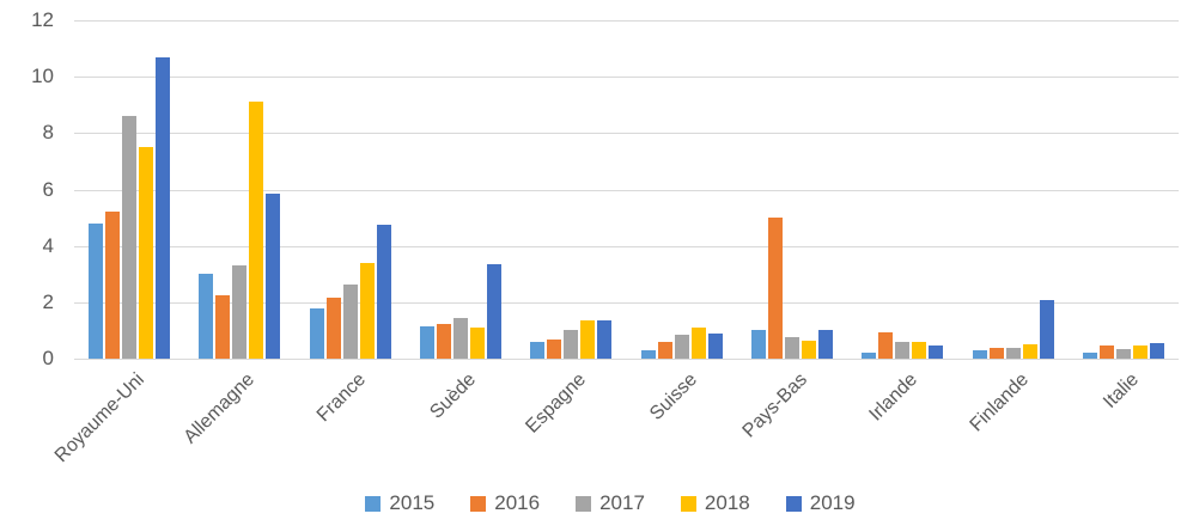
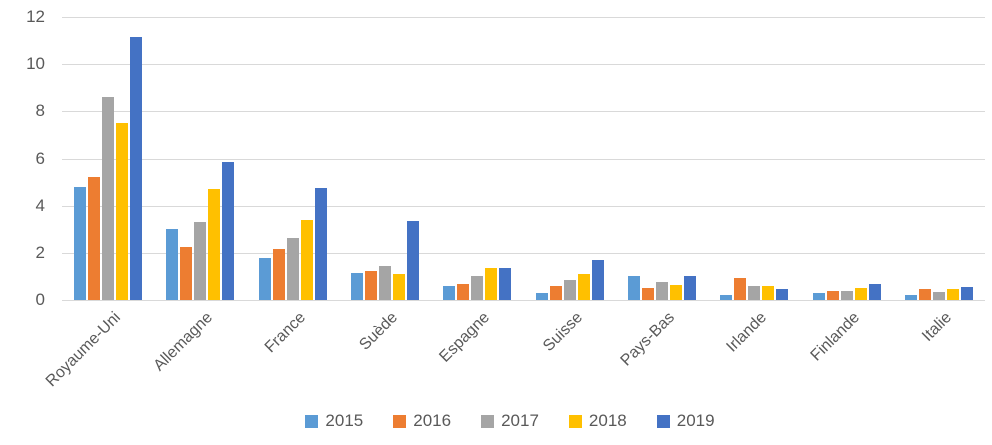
2019/Royaume-Uni: 10.7 -> 11.2
2018/Allemagne: 9.1 -> 4.7
2019/Suisse: 0.9 -> 1.7
2016/Pays-Bas: 5.0 -> 0.5
2019/Finlande: 2.1 -> 0.7
